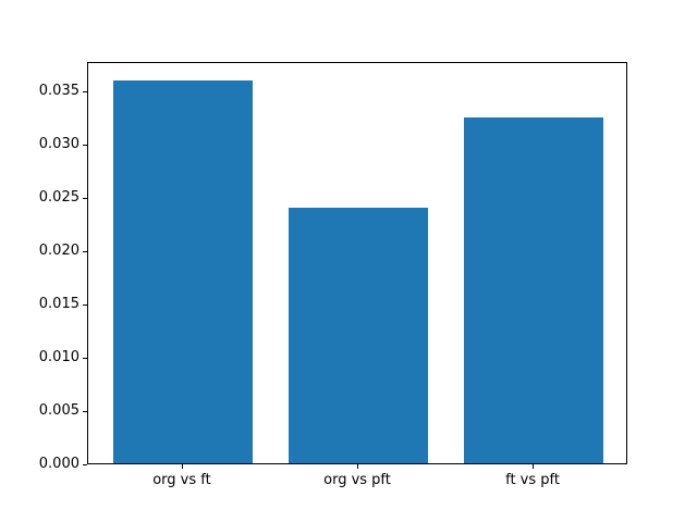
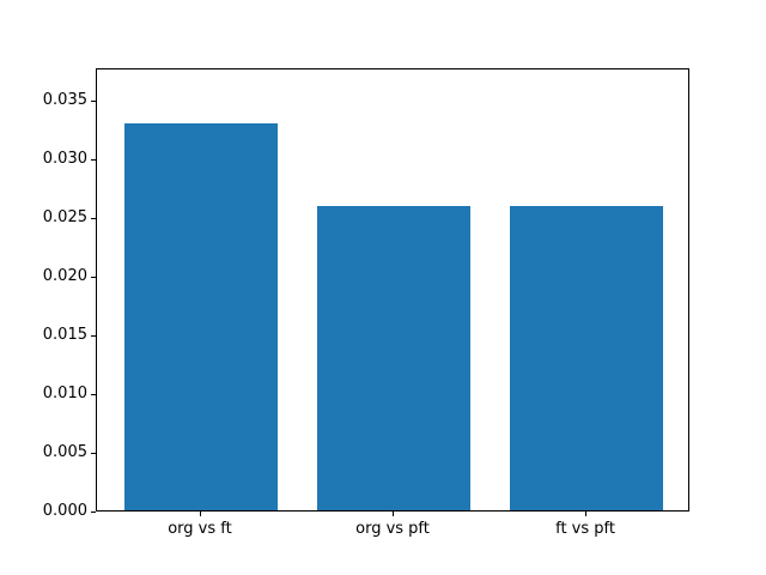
org vs ft: 0.036 -> 0.033
org vs pft: 0.024 -> 0.026
ft vs pft: 0.033 -> 0.026
